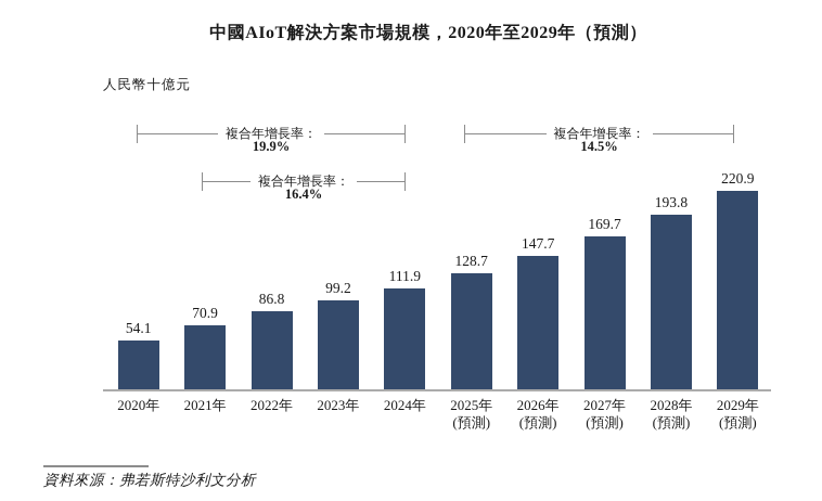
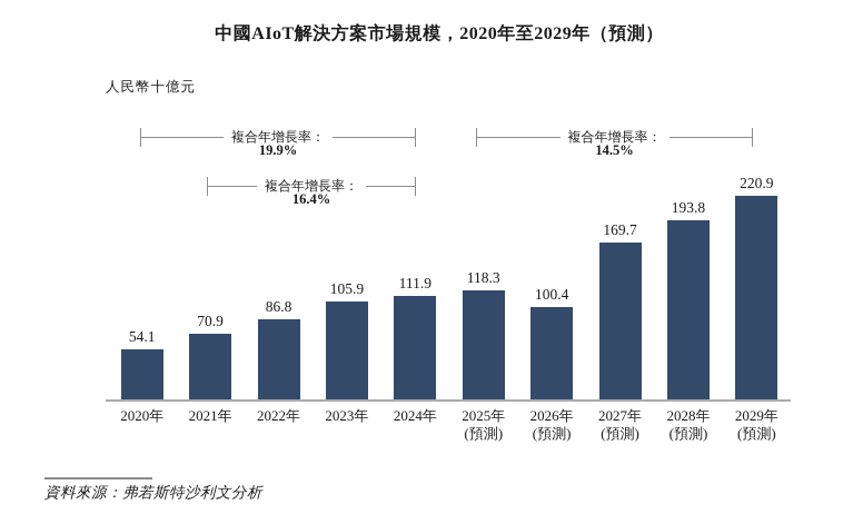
2023年: 99.2 -> 105.9
2025年 (預測): 128.7 -> 118.3
2026年 (預測): 147.7 -> 100.4
